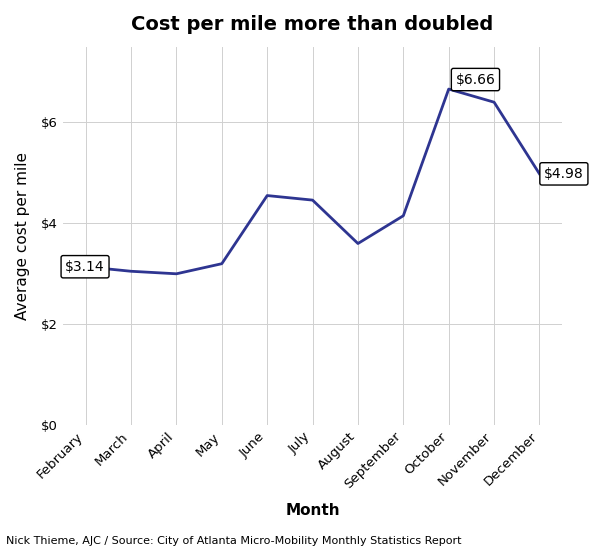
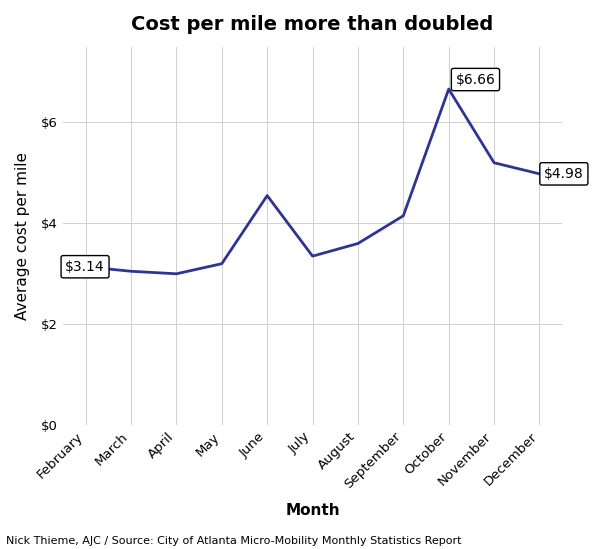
July: $4.46 -> $3.35
November: $6.40 -> $5.20
